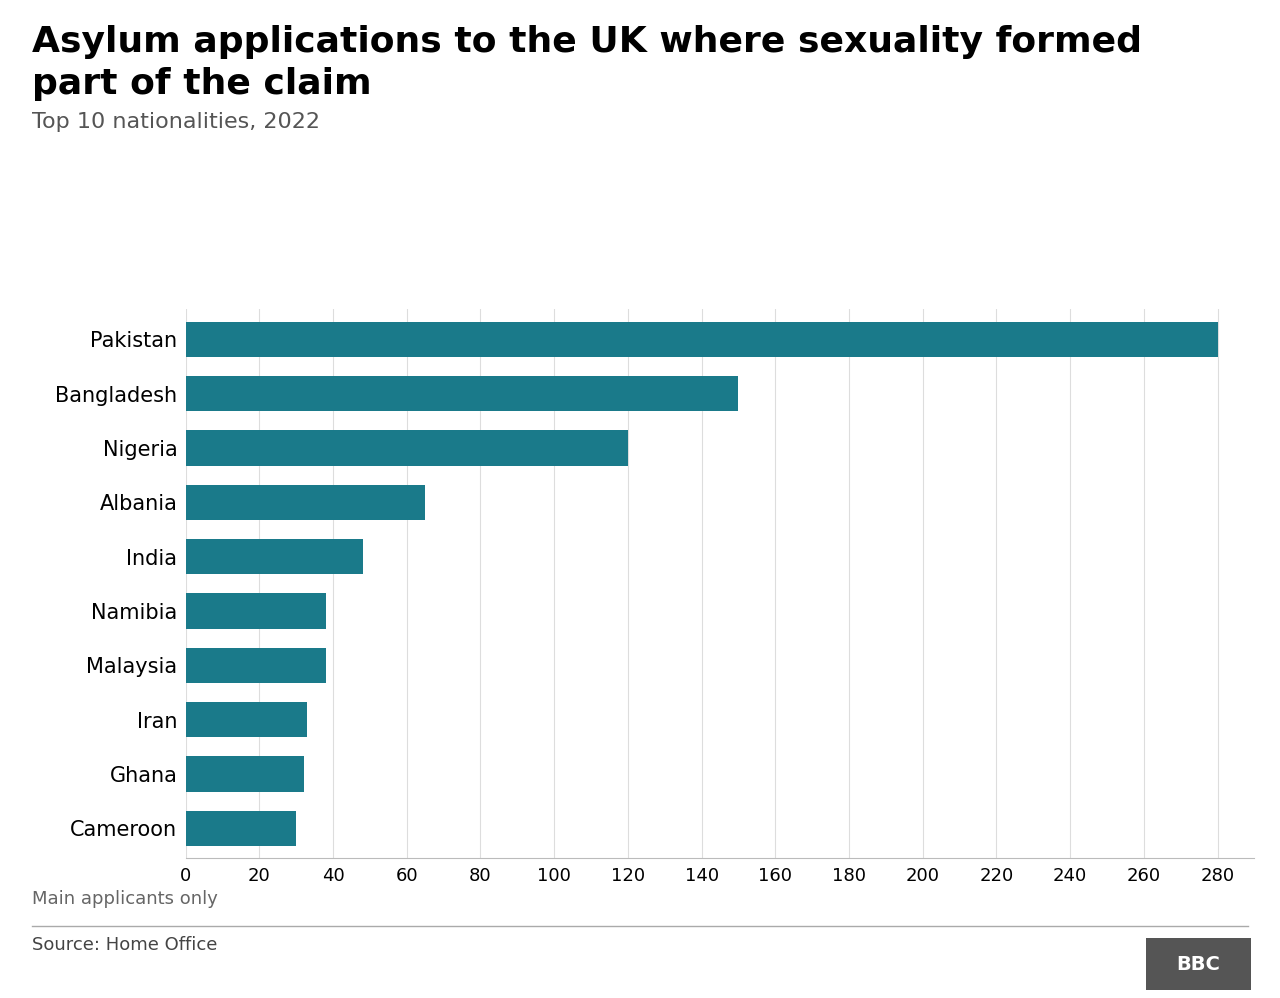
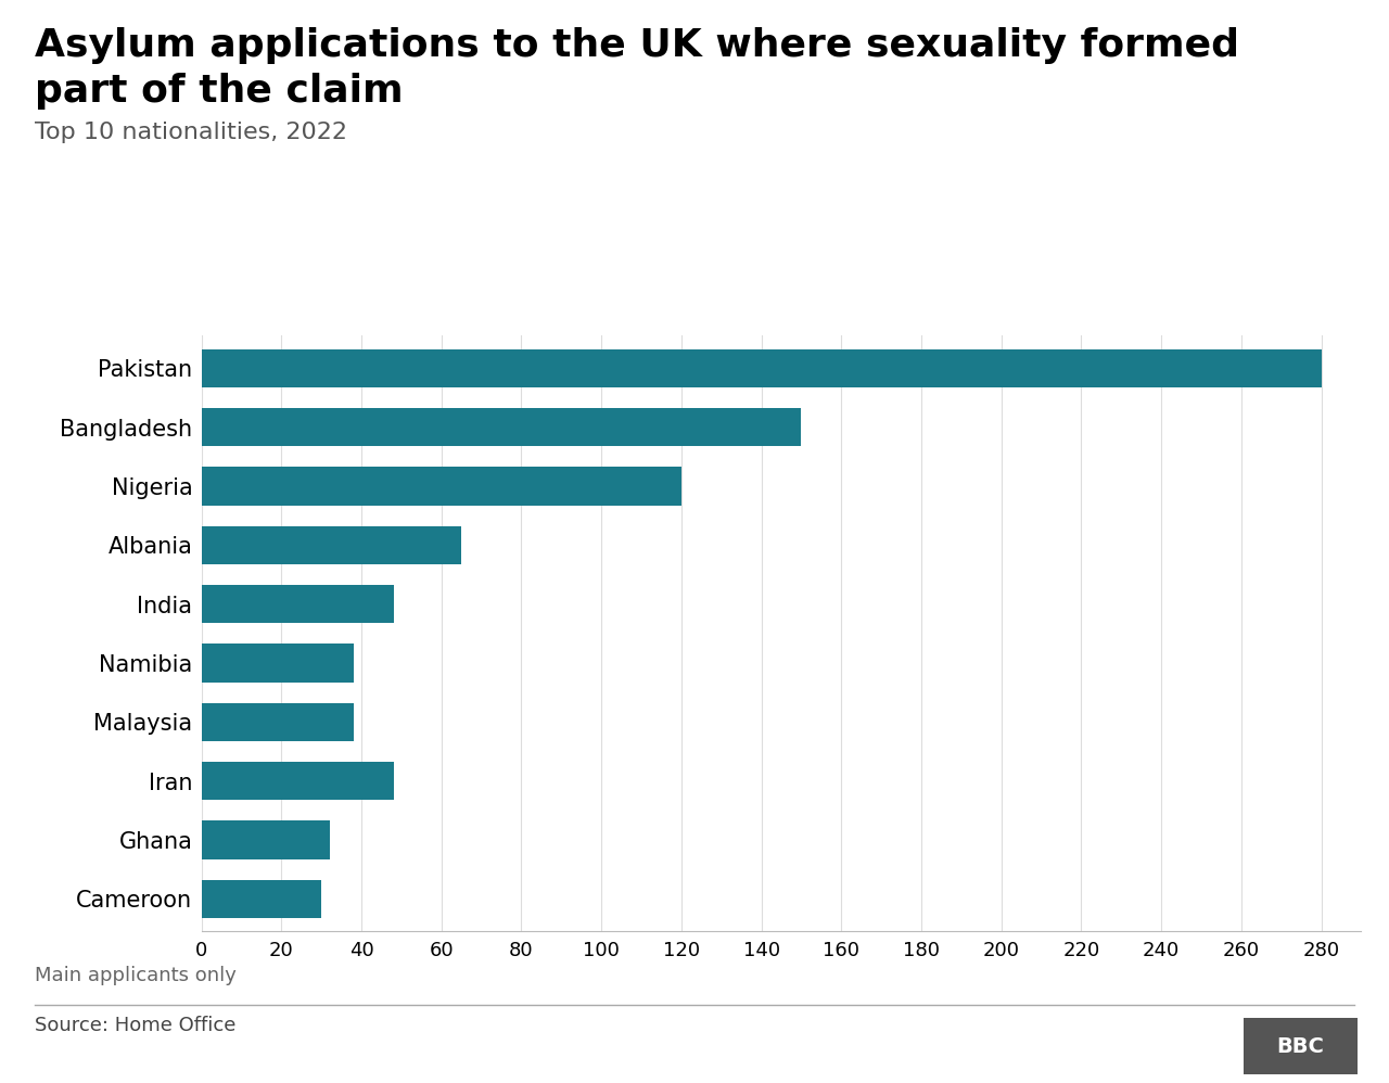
Iran: 33 -> 48
